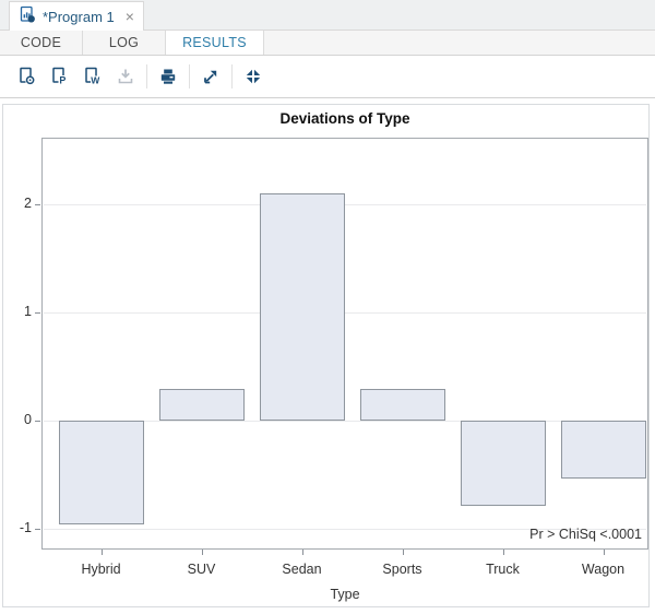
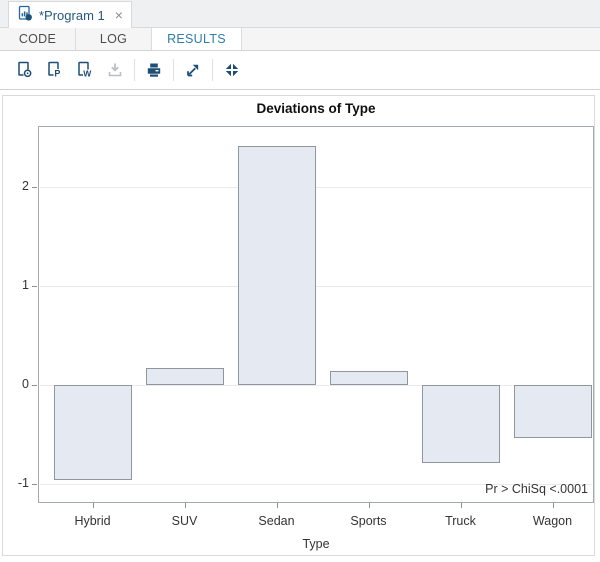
SUV: 0.3 -> 0.2
Sedan: 2.1 -> 2.4
Sports: 0.3 -> 0.1
